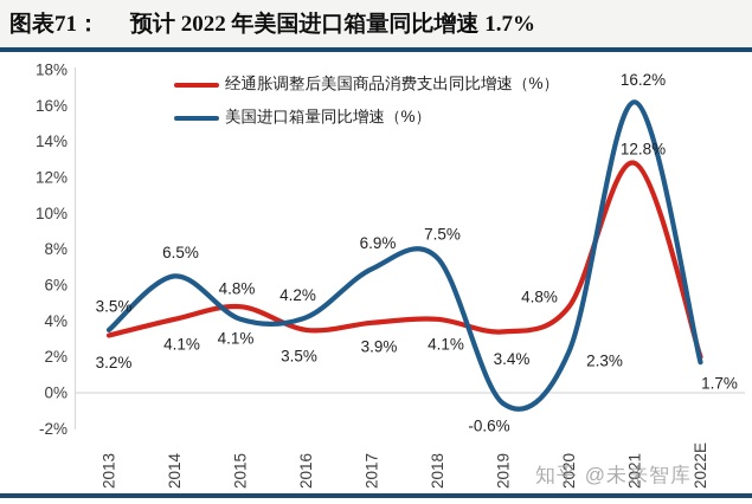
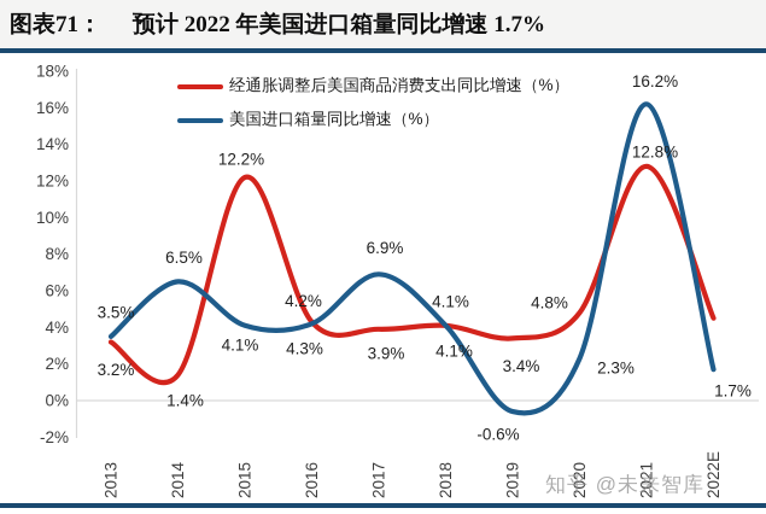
经通胀调整后美国商品消费支出同比增速（%）/2014: 4.1% -> 1.4%
经通胀调整后美国商品消费支出同比增速（%）/2015: 4.8% -> 12.2%
经通胀调整后美国商品消费支出同比增速（%）/2016: 3.5% -> 4.3%
美国进口箱量同比增速（%）/2018: 7.5% -> 4.1%
经通胀调整后美国商品消费支出同比增速（%）/2022E: 2.0% -> 4.5%
